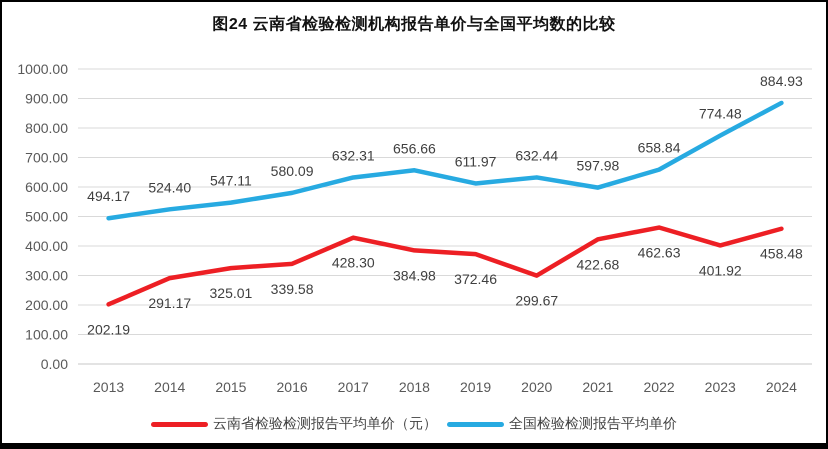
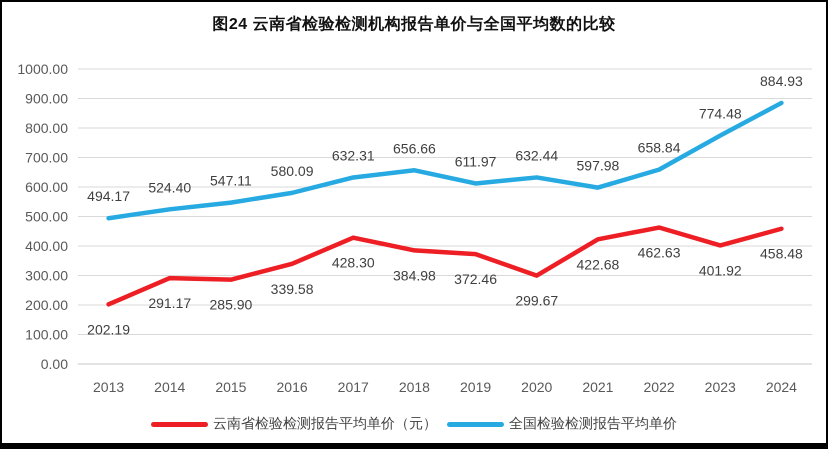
云南省检验检测报告平均单价（元）/2015: 325.01 -> 285.90
